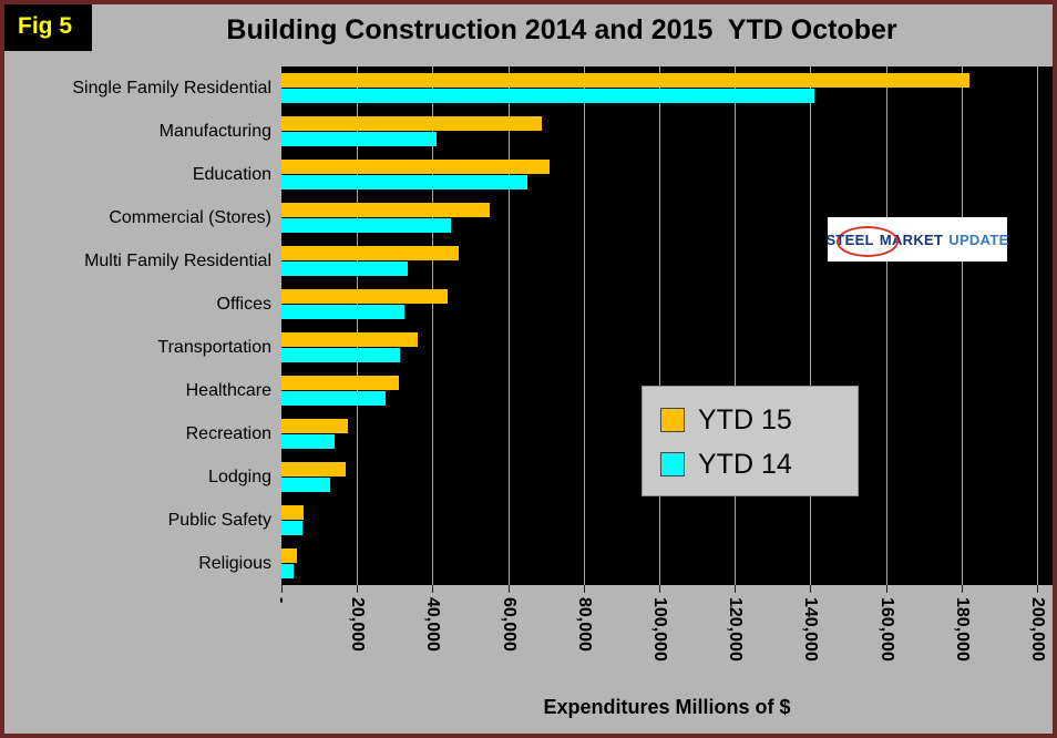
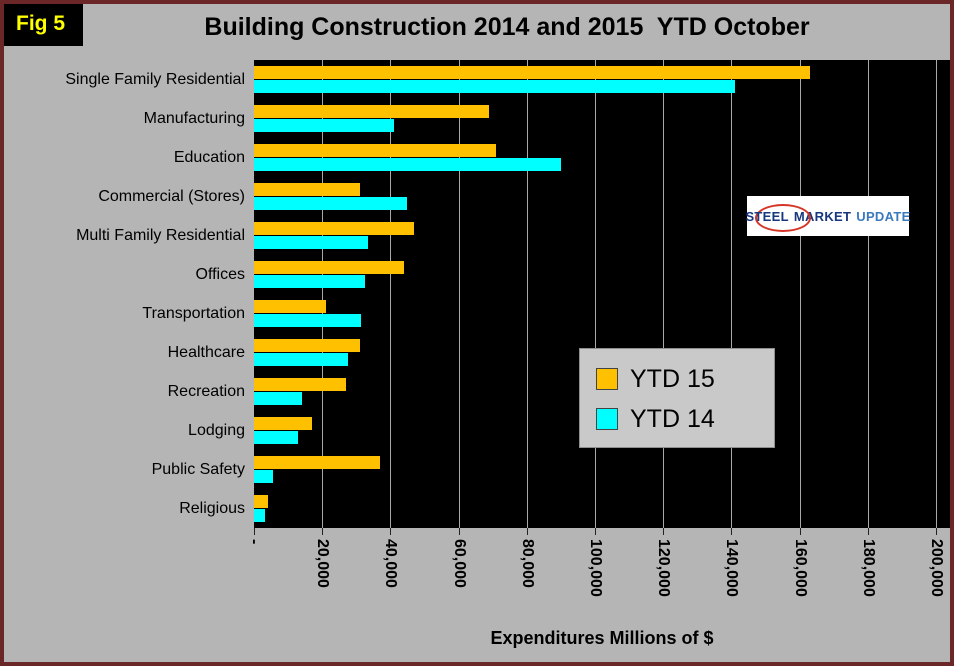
YTD 15/Single Family Residential: 182000 -> 163000
YTD 14/Education: 65000 -> 90000
YTD 15/Commercial (Stores): 55000 -> 31000
YTD 15/Transportation: 36000 -> 21000
YTD 15/Recreation: 18000 -> 27000
YTD 15/Public Safety: 6000 -> 37000
